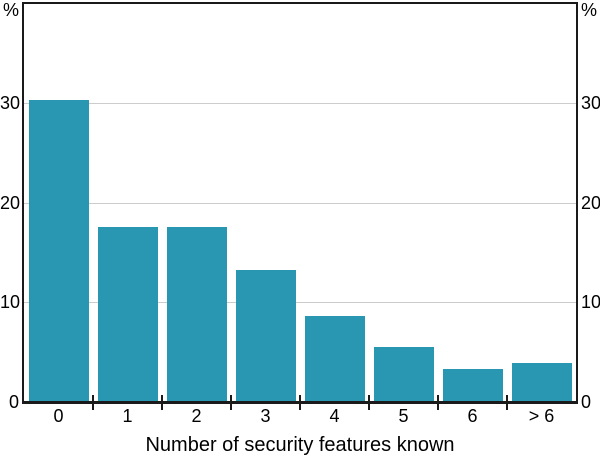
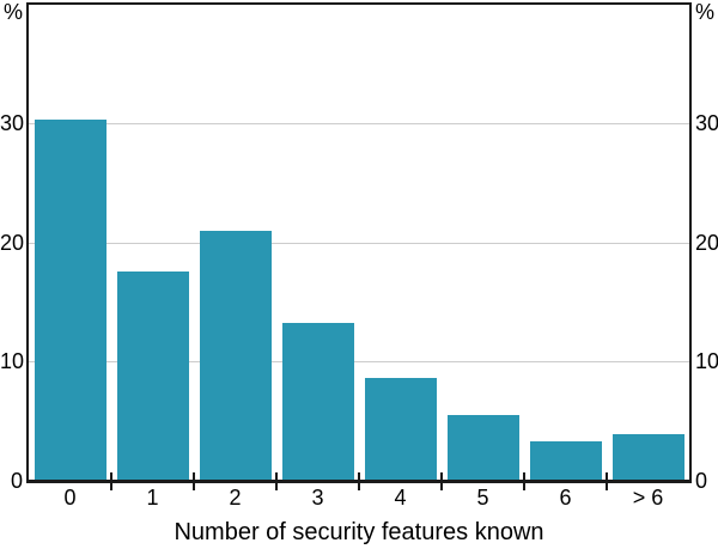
2: 18 -> 21
